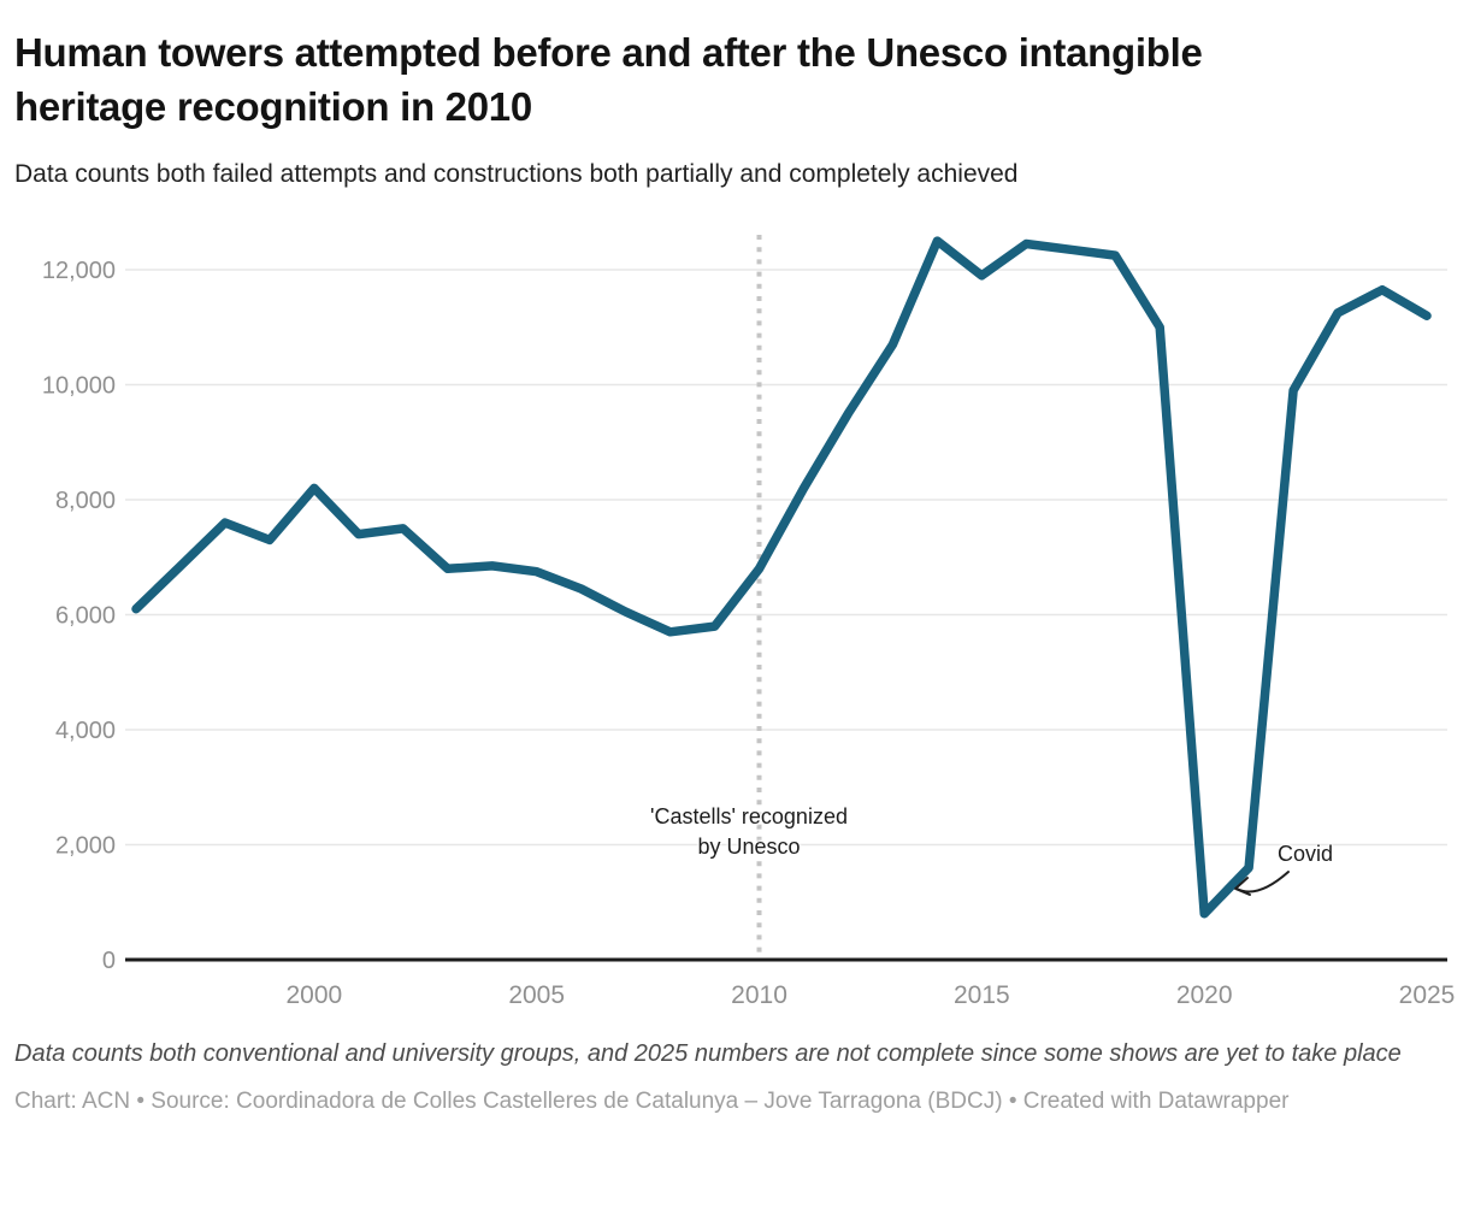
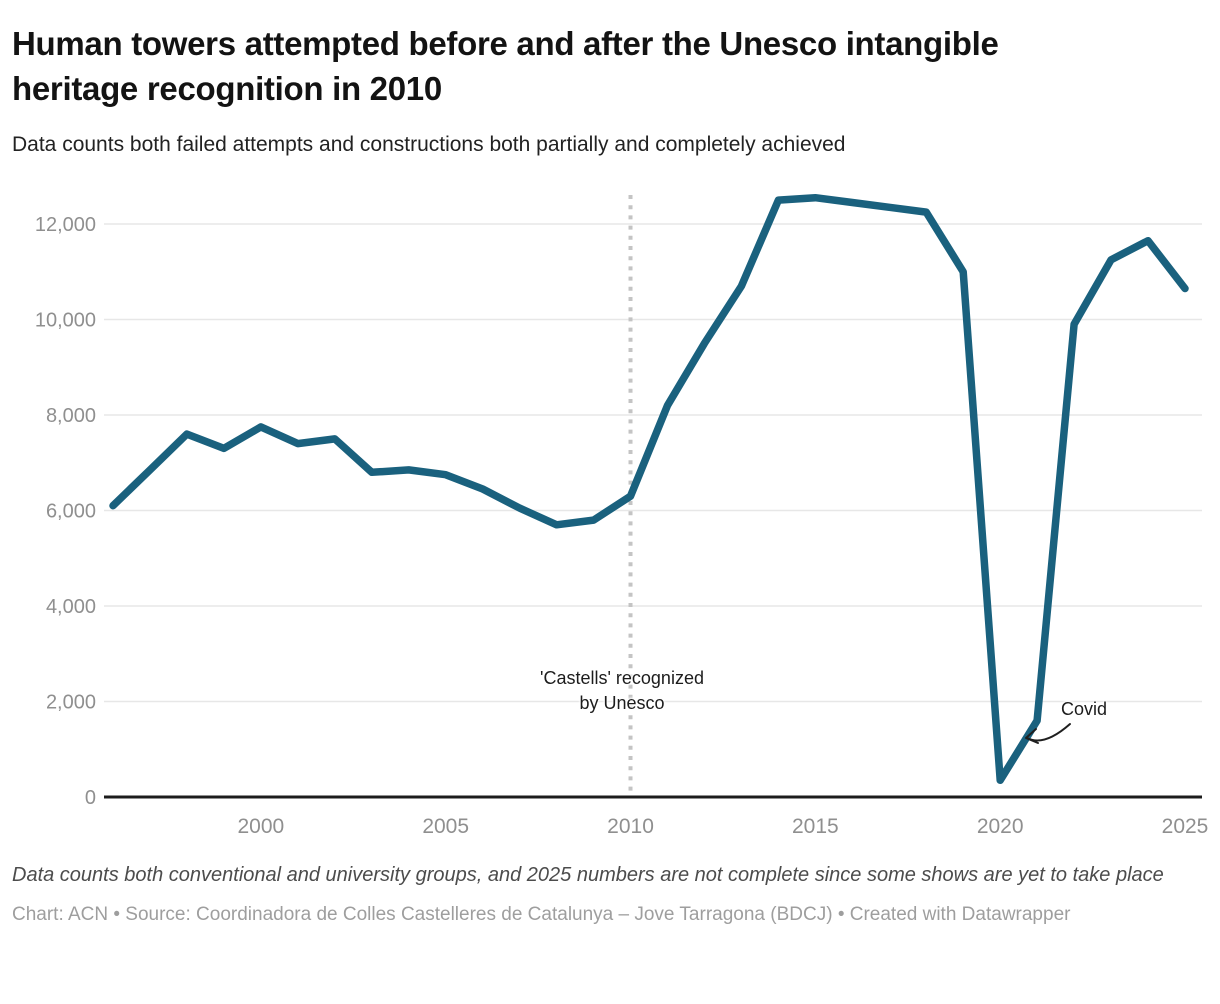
2000: 8200 -> 7800
2010: 6800 -> 6300
2015: 11900 -> 12600
2020: 800 -> 400
2025: 11200 -> 10600
